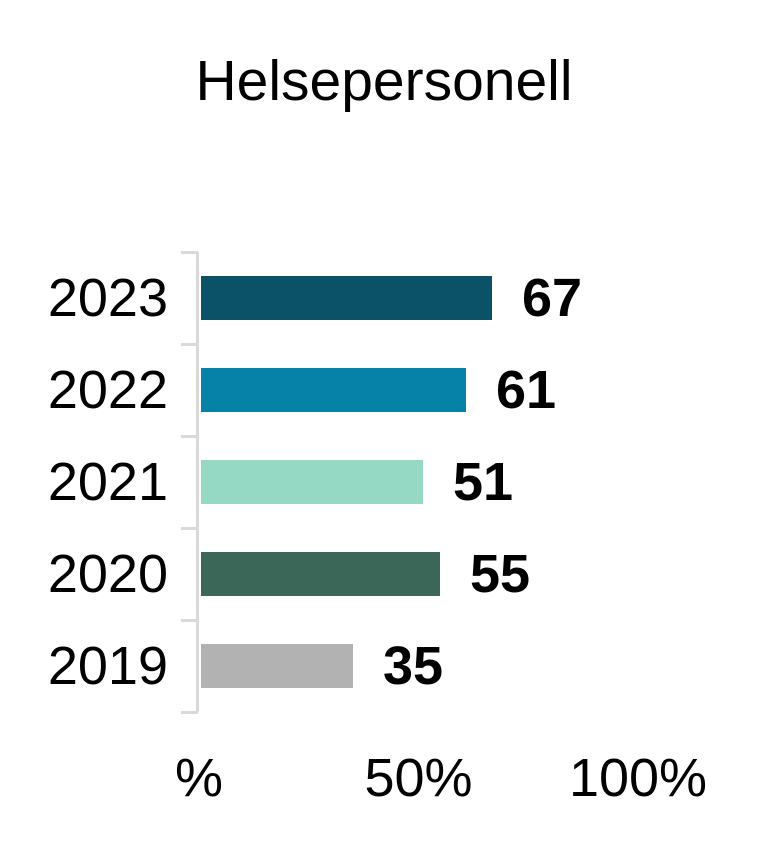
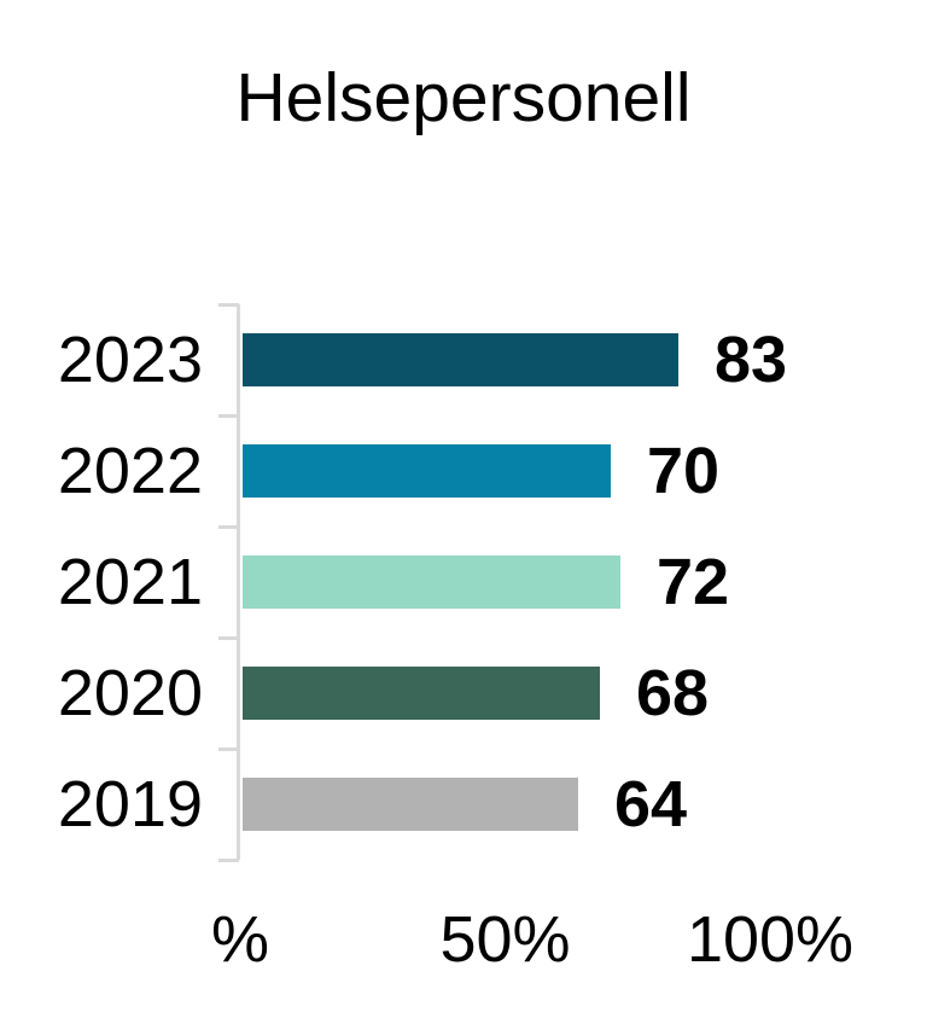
2023: 67 -> 83
2022: 61 -> 70
2021: 51 -> 72
2020: 55 -> 68
2019: 35 -> 64
